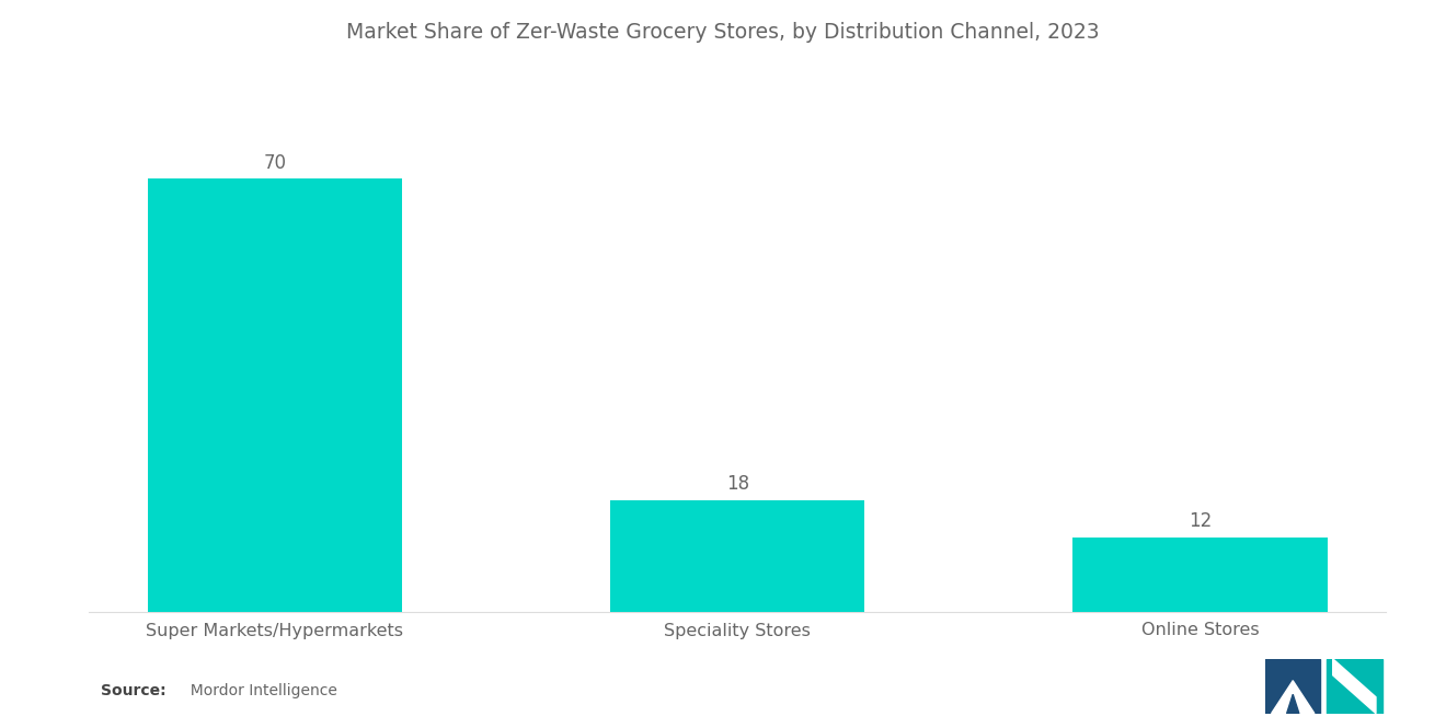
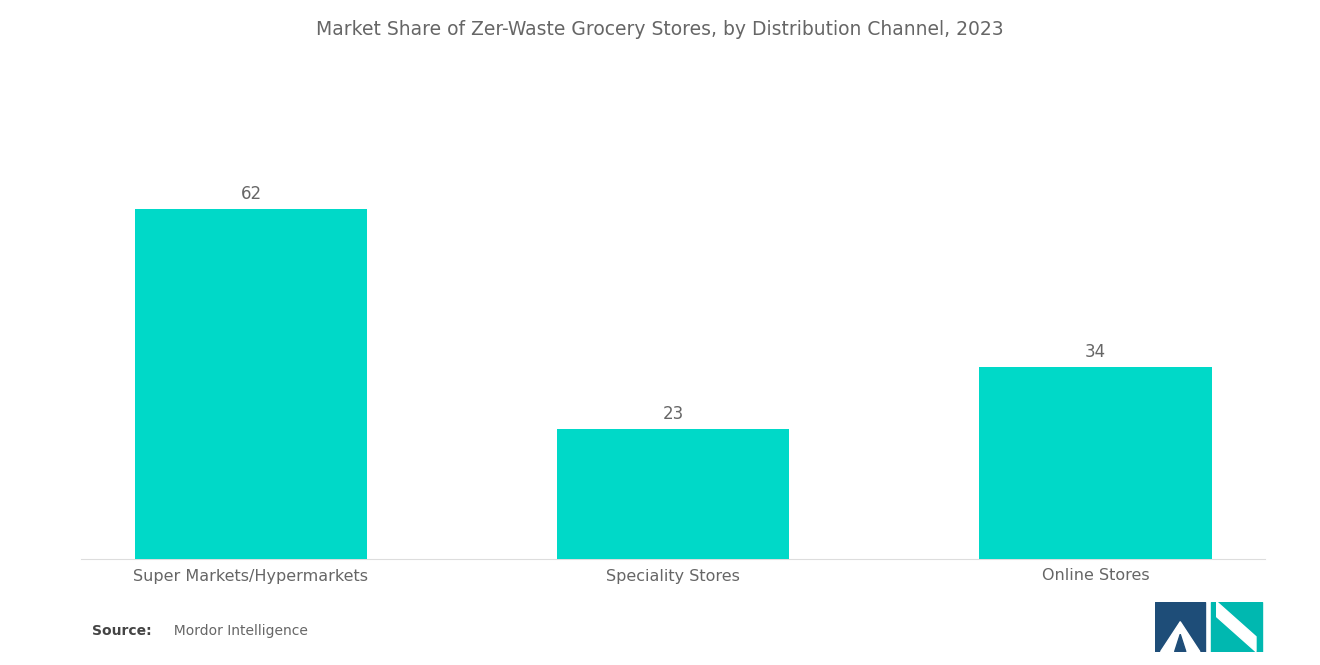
Super Markets/Hypermarkets: 70 -> 62
Speciality Stores: 18 -> 23
Online Stores: 12 -> 34
